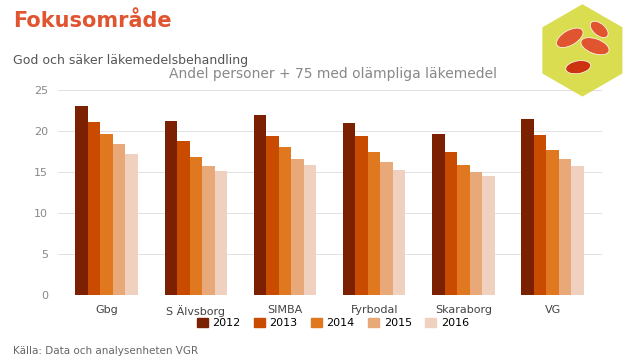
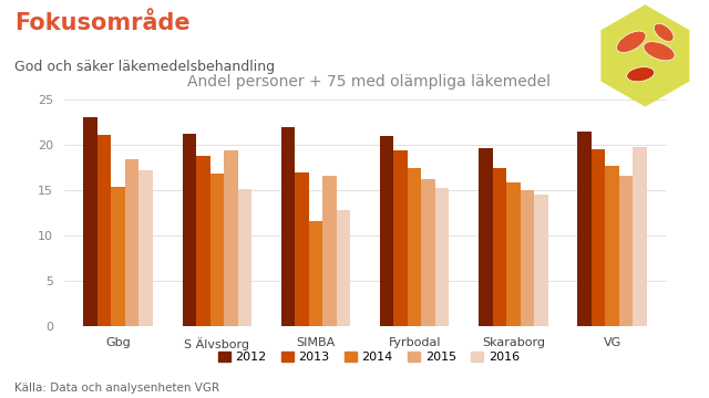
2014/Gbg: 19.6 -> 15.4
2015/S Älvsborg: 15.7 -> 19.4
2013/SIMBA: 19.4 -> 17.0
2014/SIMBA: 18.0 -> 11.6
2016/SIMBA: 15.9 -> 12.8
2016/VG: 15.8 -> 19.8
